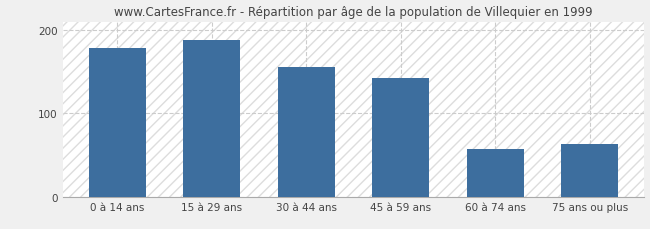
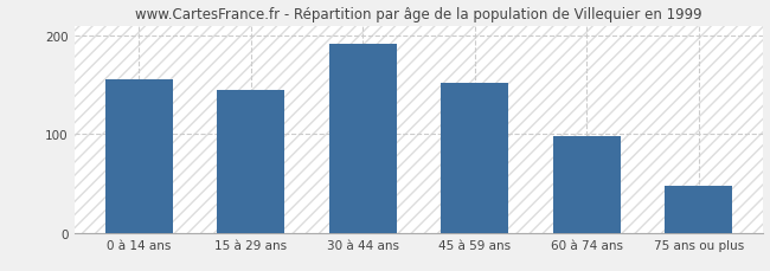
0 à 14 ans: 178 -> 155
15 à 29 ans: 188 -> 145
30 à 44 ans: 156 -> 192
45 à 59 ans: 142 -> 152
60 à 74 ans: 58 -> 98
75 ans ou plus: 64 -> 48
